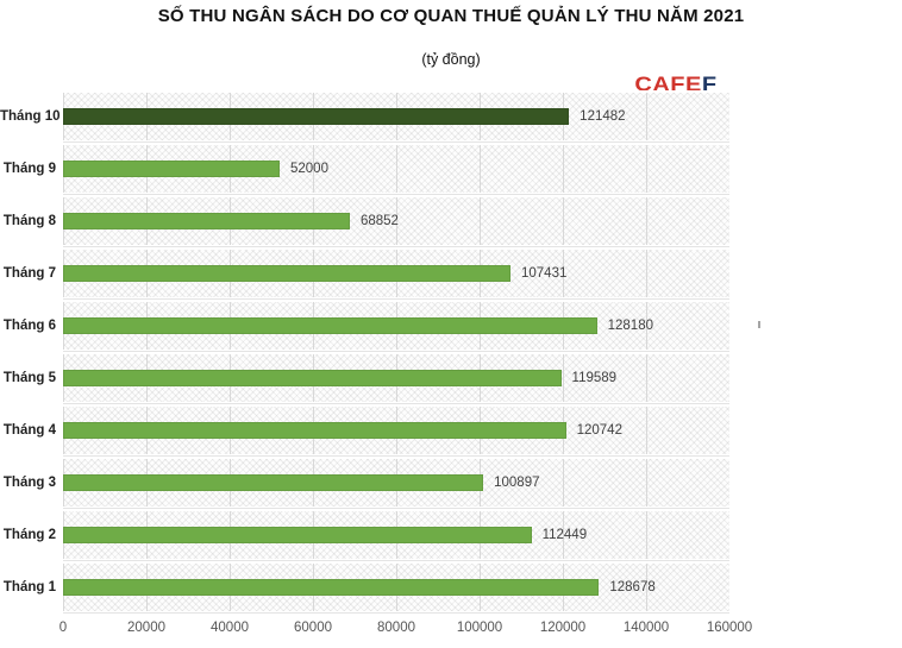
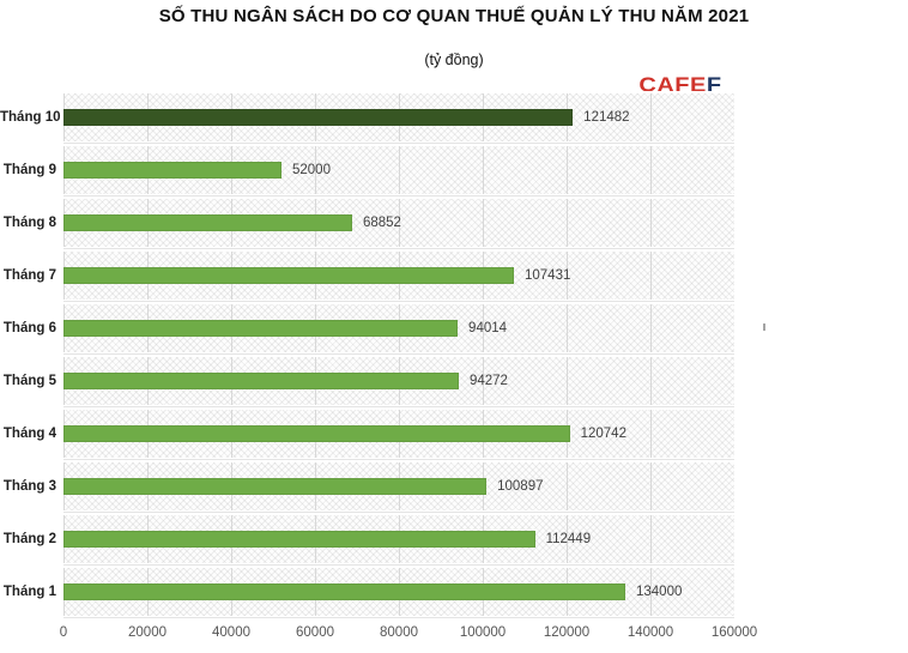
Tháng 6: 128180 -> 94014
Tháng 5: 119589 -> 94272
Tháng 1: 128678 -> 134000
